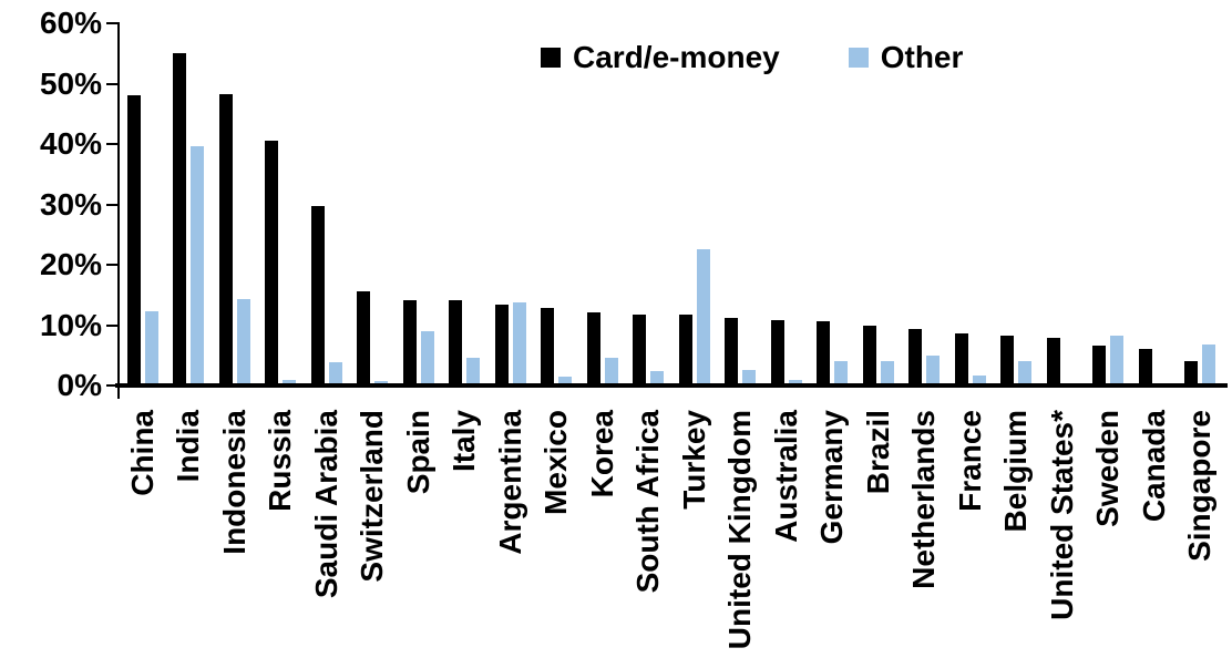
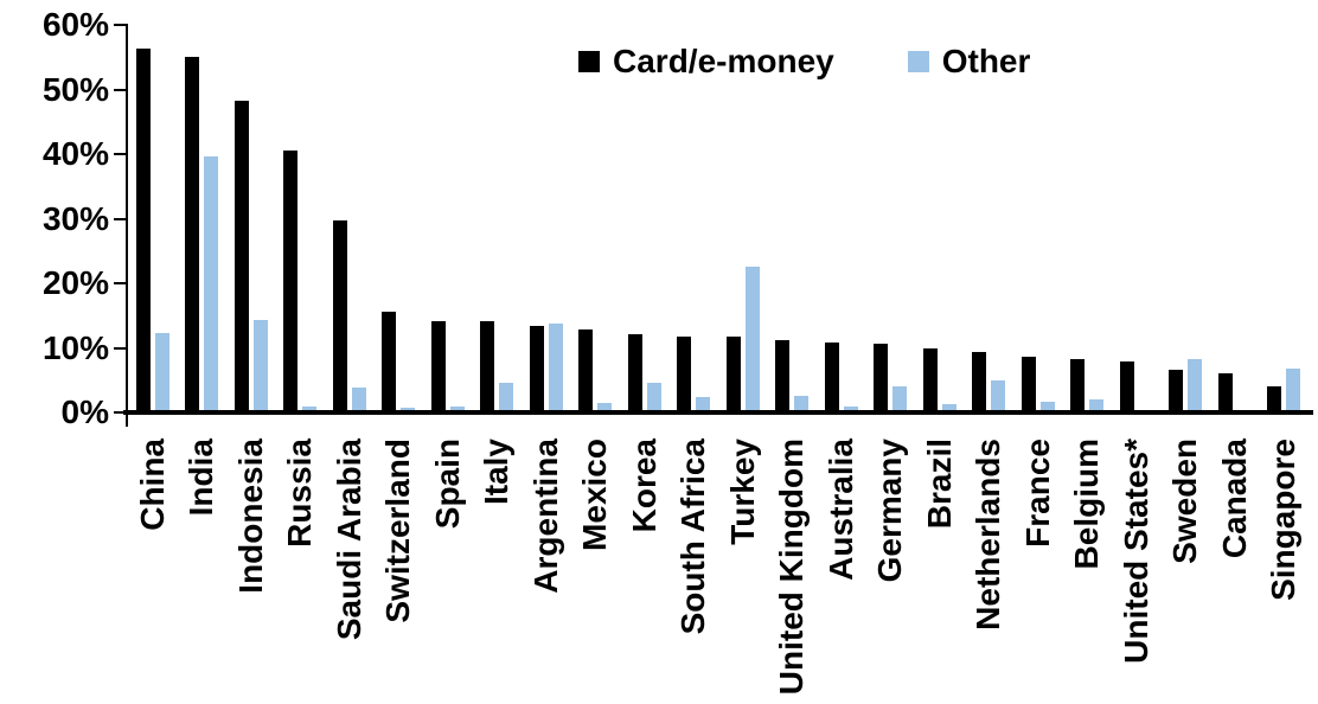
Card/e-money/China: 48% -> 56%
Other/Spain: 9% -> 1%
Other/Brazil: 4% -> 1%
Other/Belgium: 4% -> 2%
